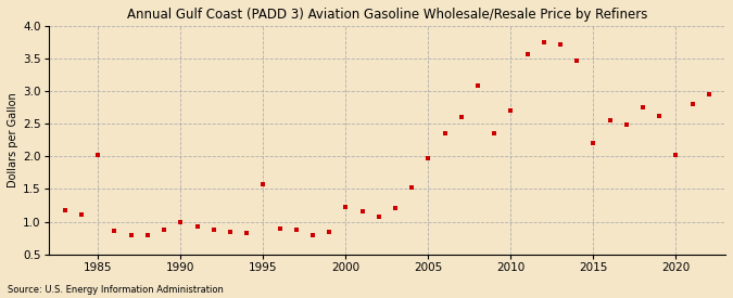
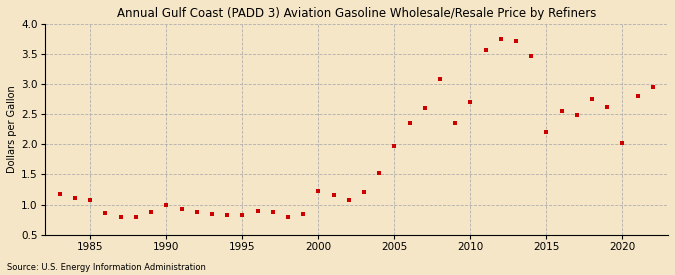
1985: 2.02 -> 1.07
1995: 1.58 -> 0.83
